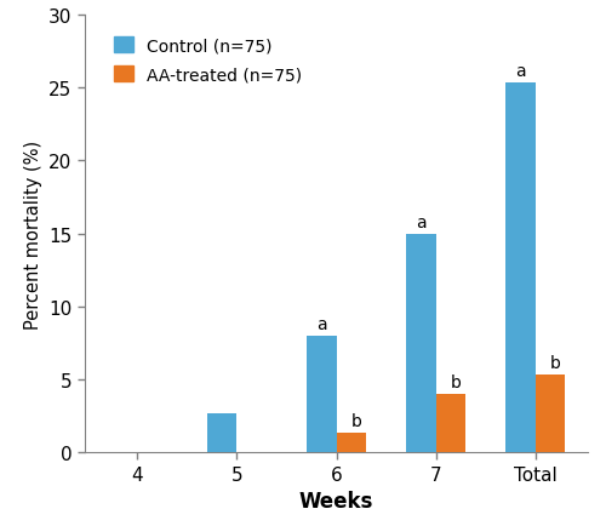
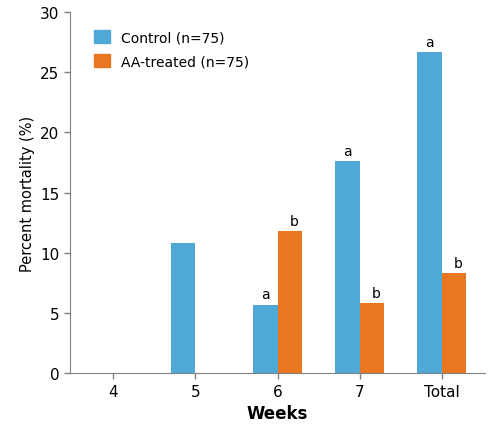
Control (n=75)/5: 2.7 -> 10.8
Control (n=75)/6: 8.0 -> 5.7
AA-treated (n=75)/6: 1.3 -> 11.8
Control (n=75)/7: 15.0 -> 17.6
AA-treated (n=75)/7: 4.0 -> 5.8
Control (n=75)/Total: 25.3 -> 26.7
AA-treated (n=75)/Total: 5.3 -> 8.3
